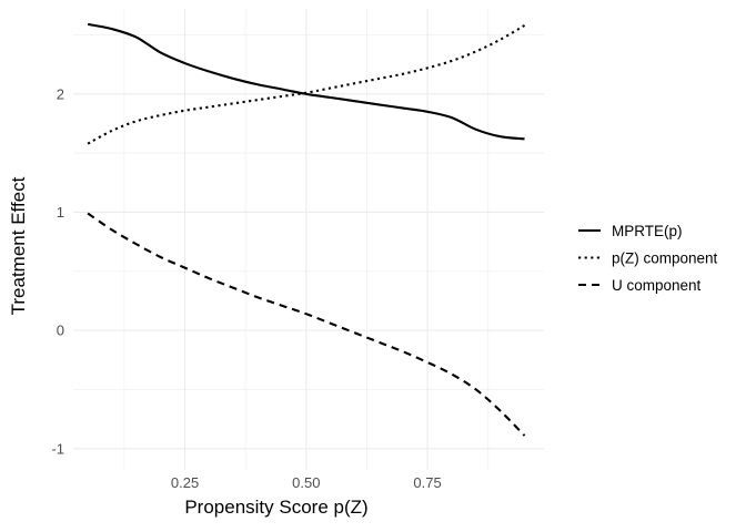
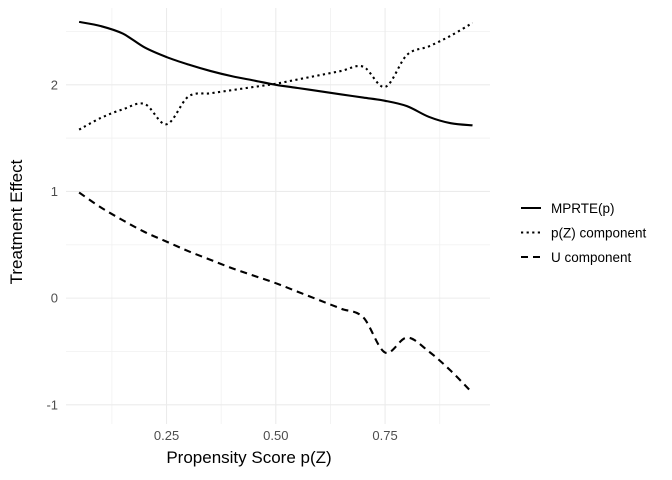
p(Z) component/0.25: 1.86 -> 1.63
p(Z) component/0.75: 2.22 -> 1.98
U component/0.75: -0.27 -> -0.51
